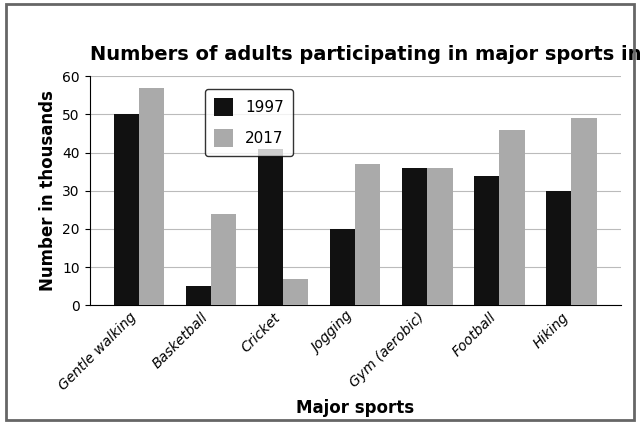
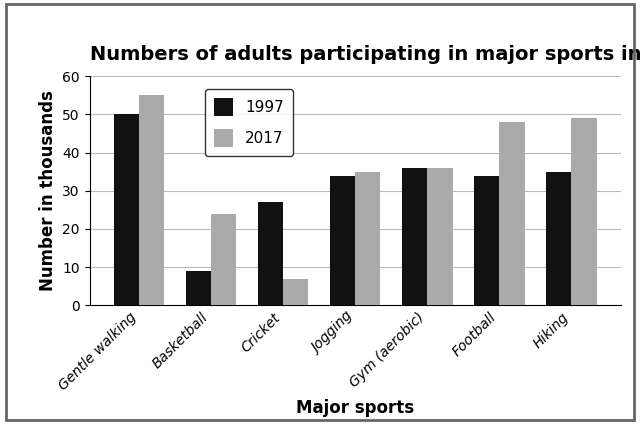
2017/Gentle walking: 57 -> 55
1997/Basketball: 5 -> 9
1997/Cricket: 41 -> 27
1997/Jogging: 20 -> 34
2017/Jogging: 37 -> 35
2017/Football: 46 -> 48
1997/Hiking: 30 -> 35
